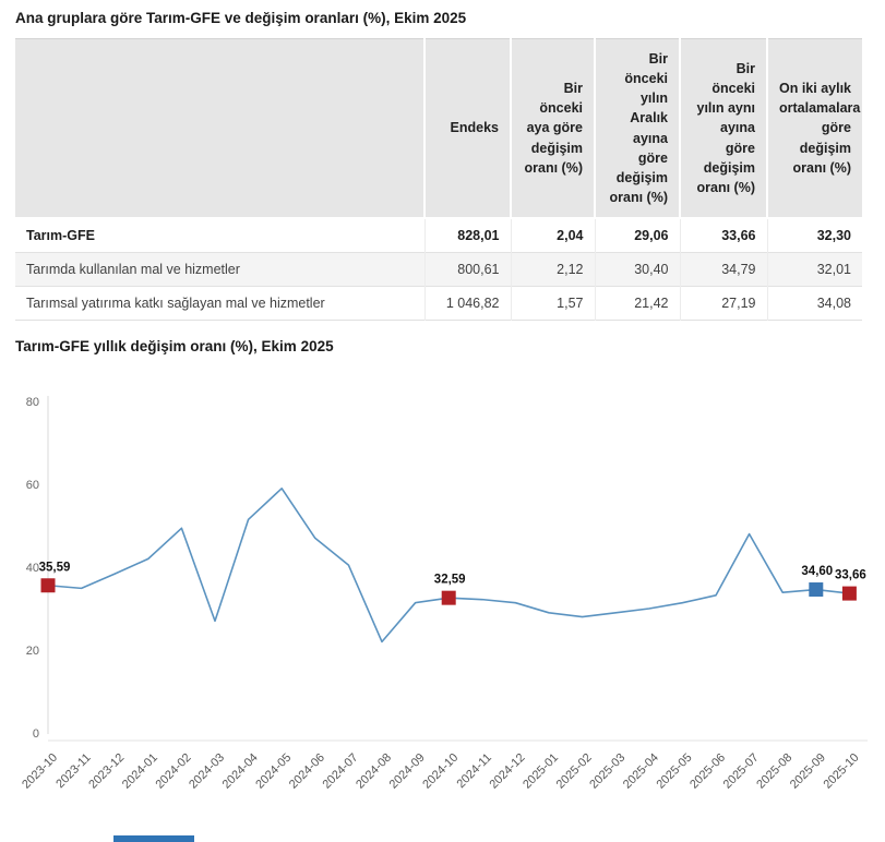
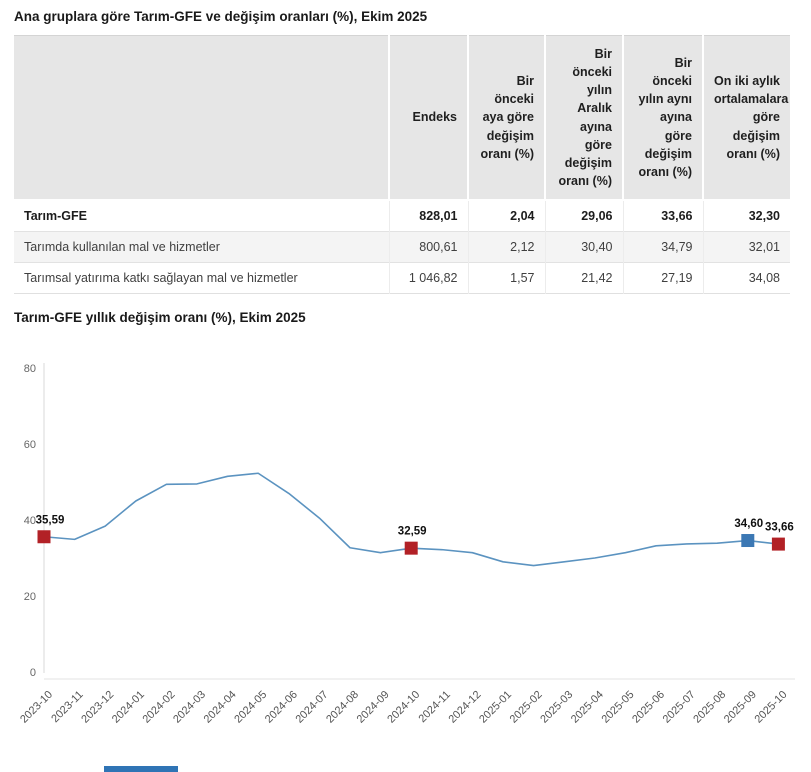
2024-01: 42 -> 45
2024-03: 27 -> 50
2024-05: 59 -> 52
2024-08: 22 -> 33
2025-07: 48 -> 34
